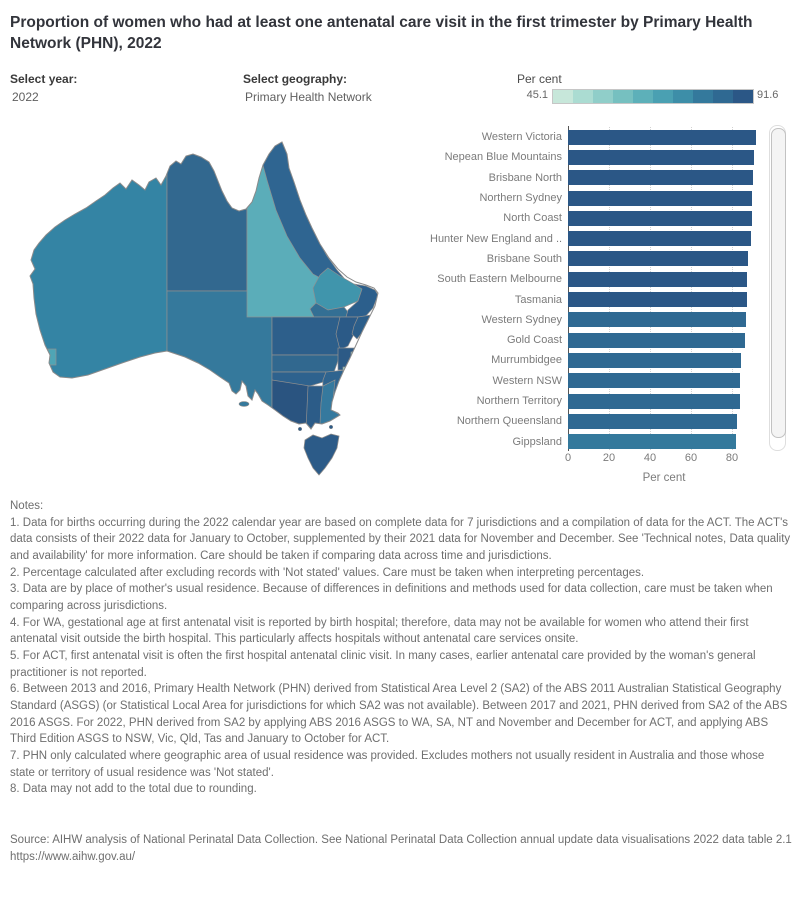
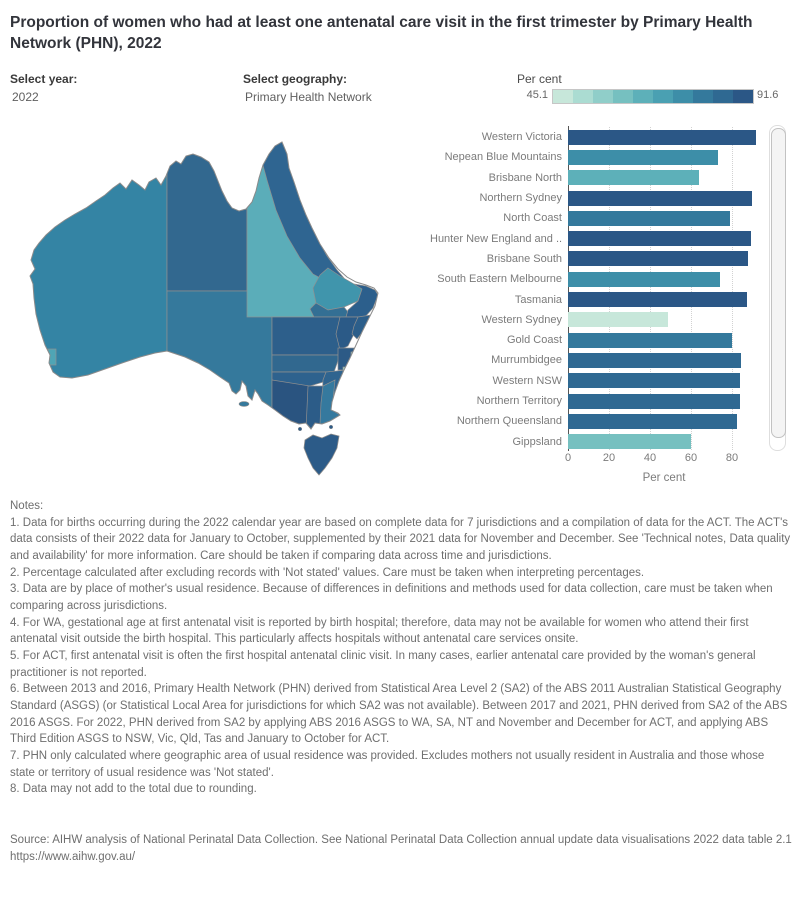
Nepean Blue Mountains: 91 -> 73
Brisbane North: 90 -> 64
North Coast: 90 -> 79
South Eastern Melbourne: 88 -> 74
Western Sydney: 87 -> 49
Gold Coast: 86 -> 80
Gippsland: 82 -> 60
